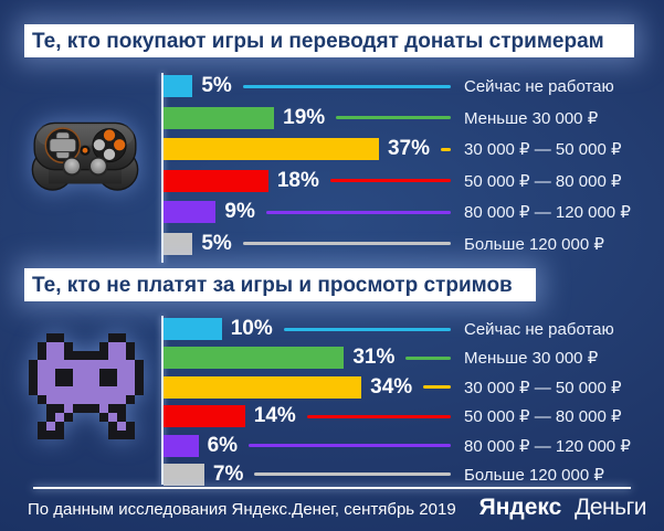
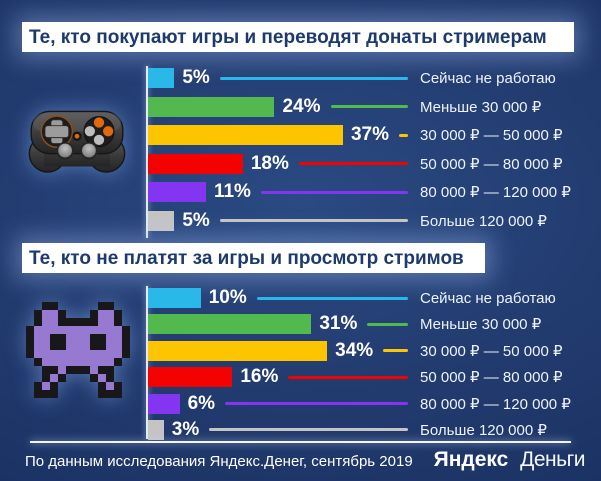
Те, кто покупают игры и переводят донаты стримерам/Меньше 30 000 ₽: 19% -> 24%
Те, кто покупают игры и переводят донаты стримерам/80 000 ₽ — 120 000 ₽: 9% -> 11%
Те, кто не платят за игры и просмотр стримов/50 000 ₽ — 80 000 ₽: 14% -> 16%
Те, кто не платят за игры и просмотр стримов/Больше 120 000 ₽: 7% -> 3%
